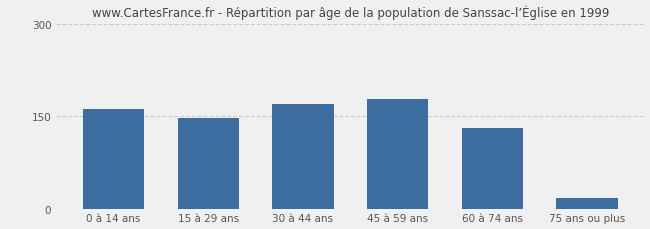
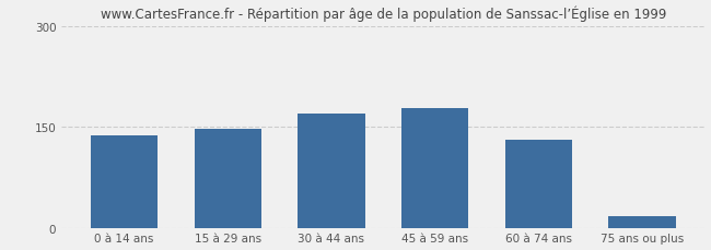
0 à 14 ans: 162 -> 138
